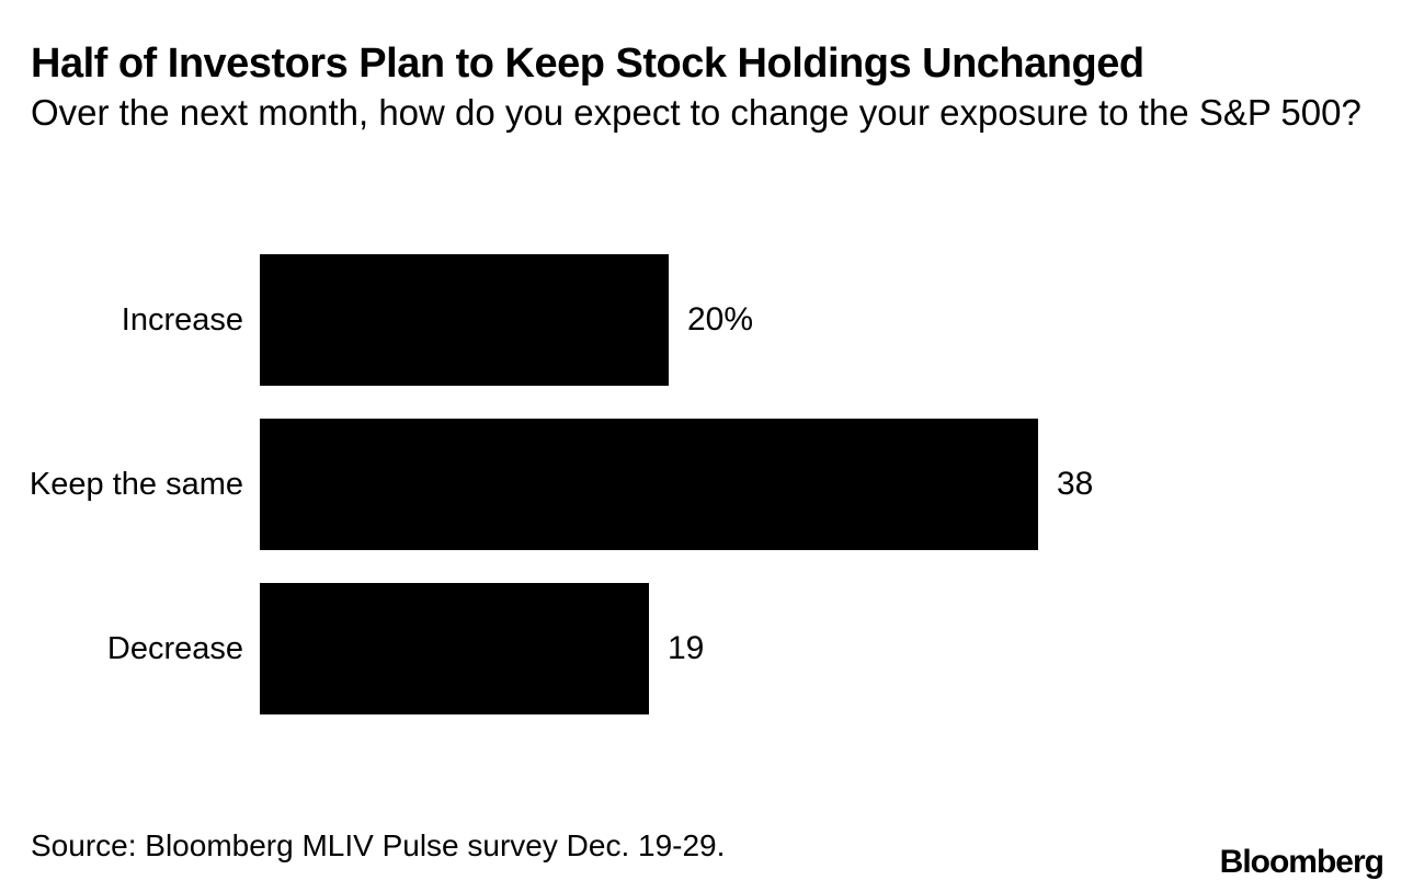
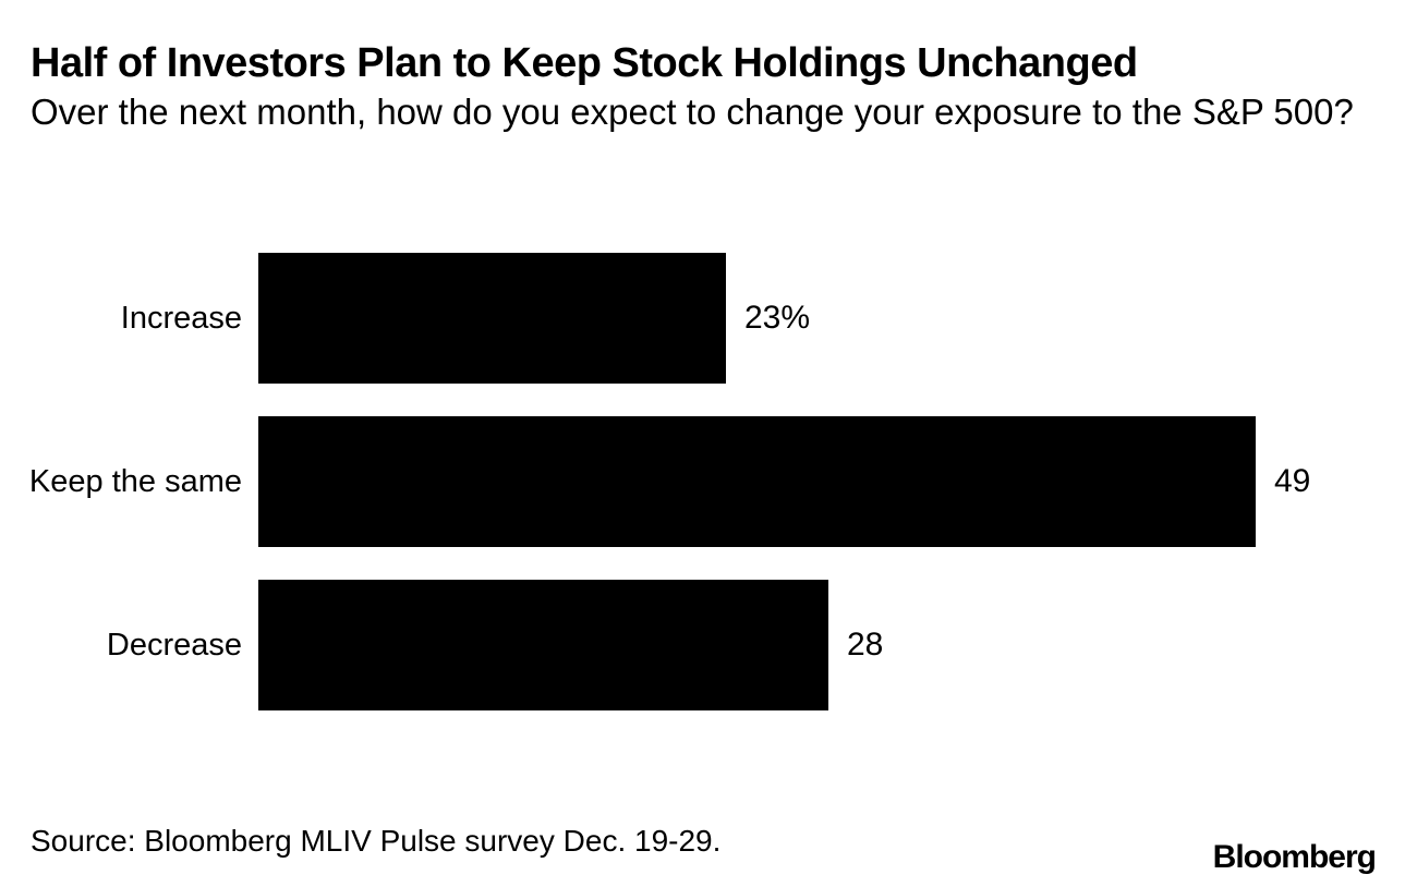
Increase: 20% -> 23%
Keep the same: 38 -> 49
Decrease: 19 -> 28
